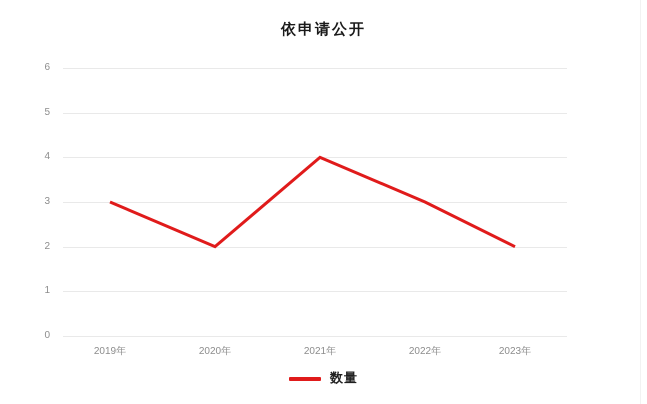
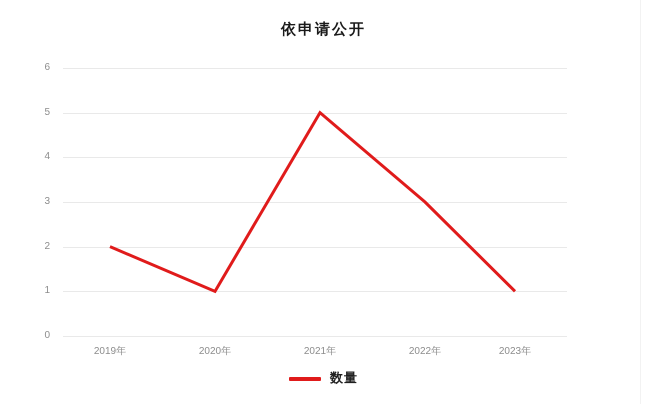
2019年: 3 -> 2
2020年: 2 -> 1
2021年: 4 -> 5
2023年: 2 -> 1
